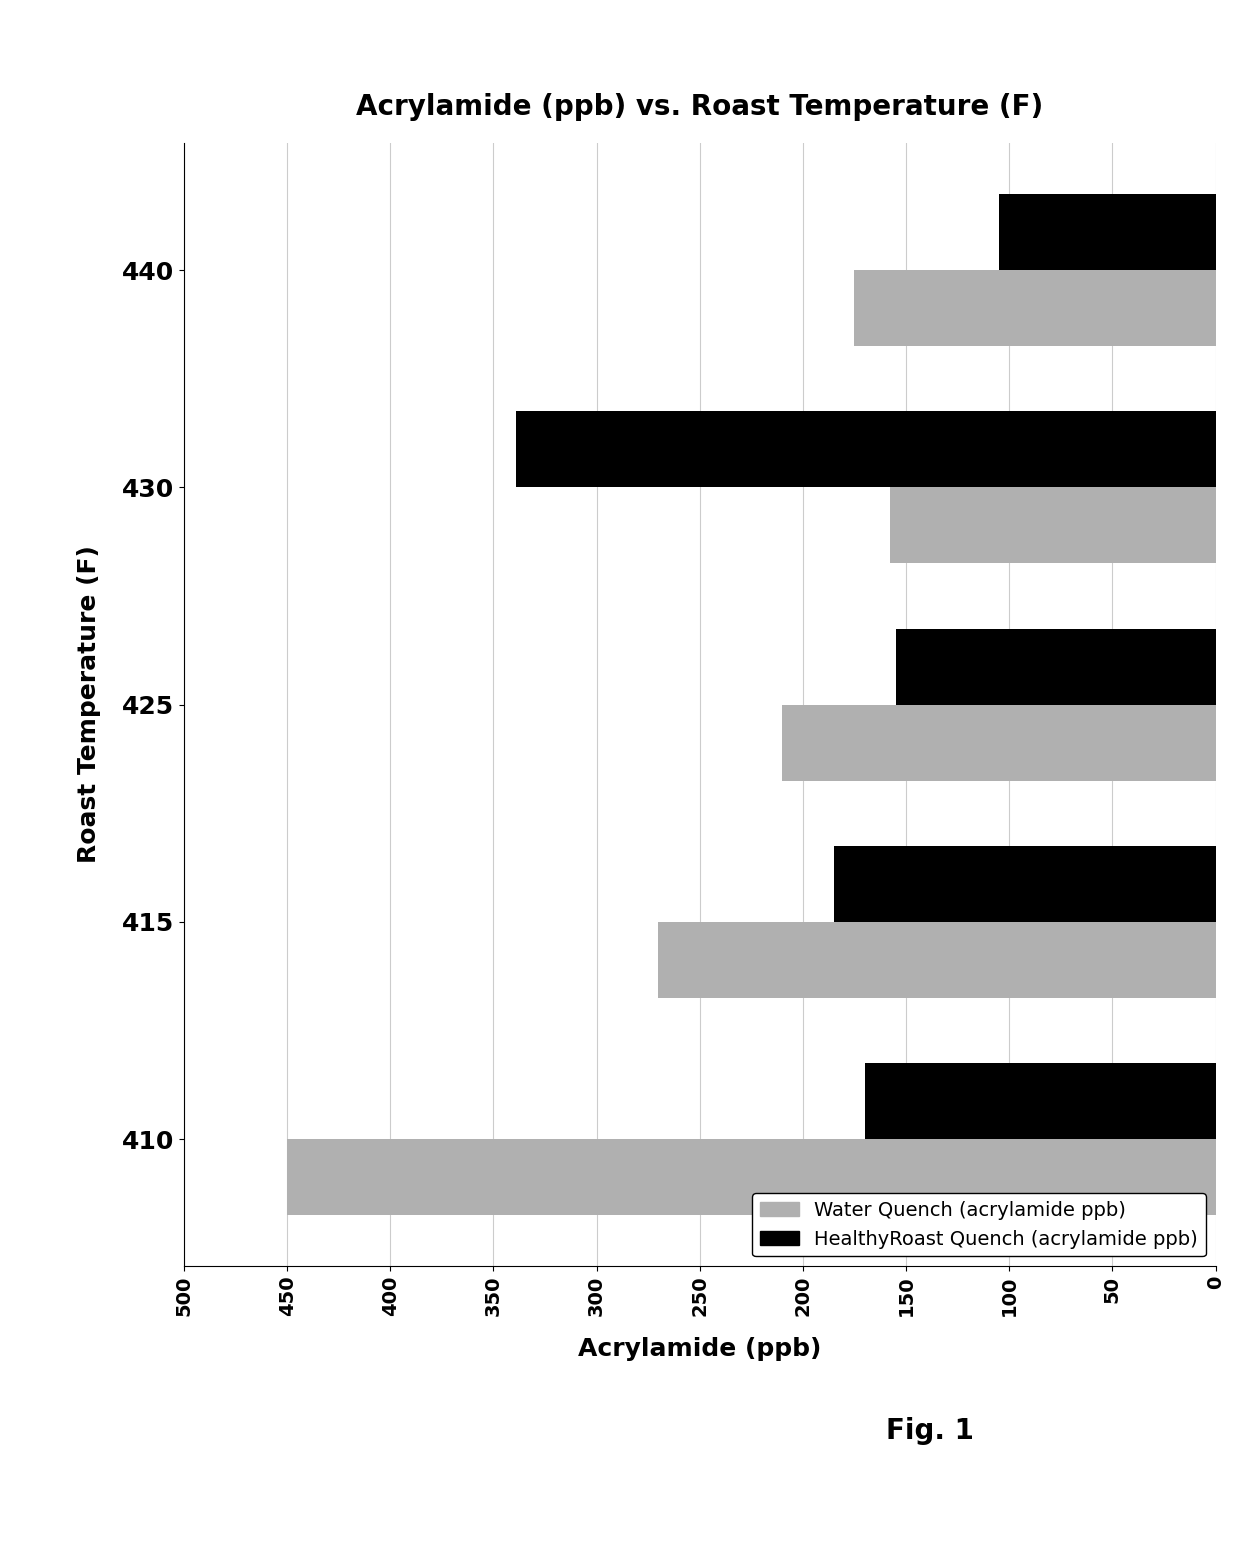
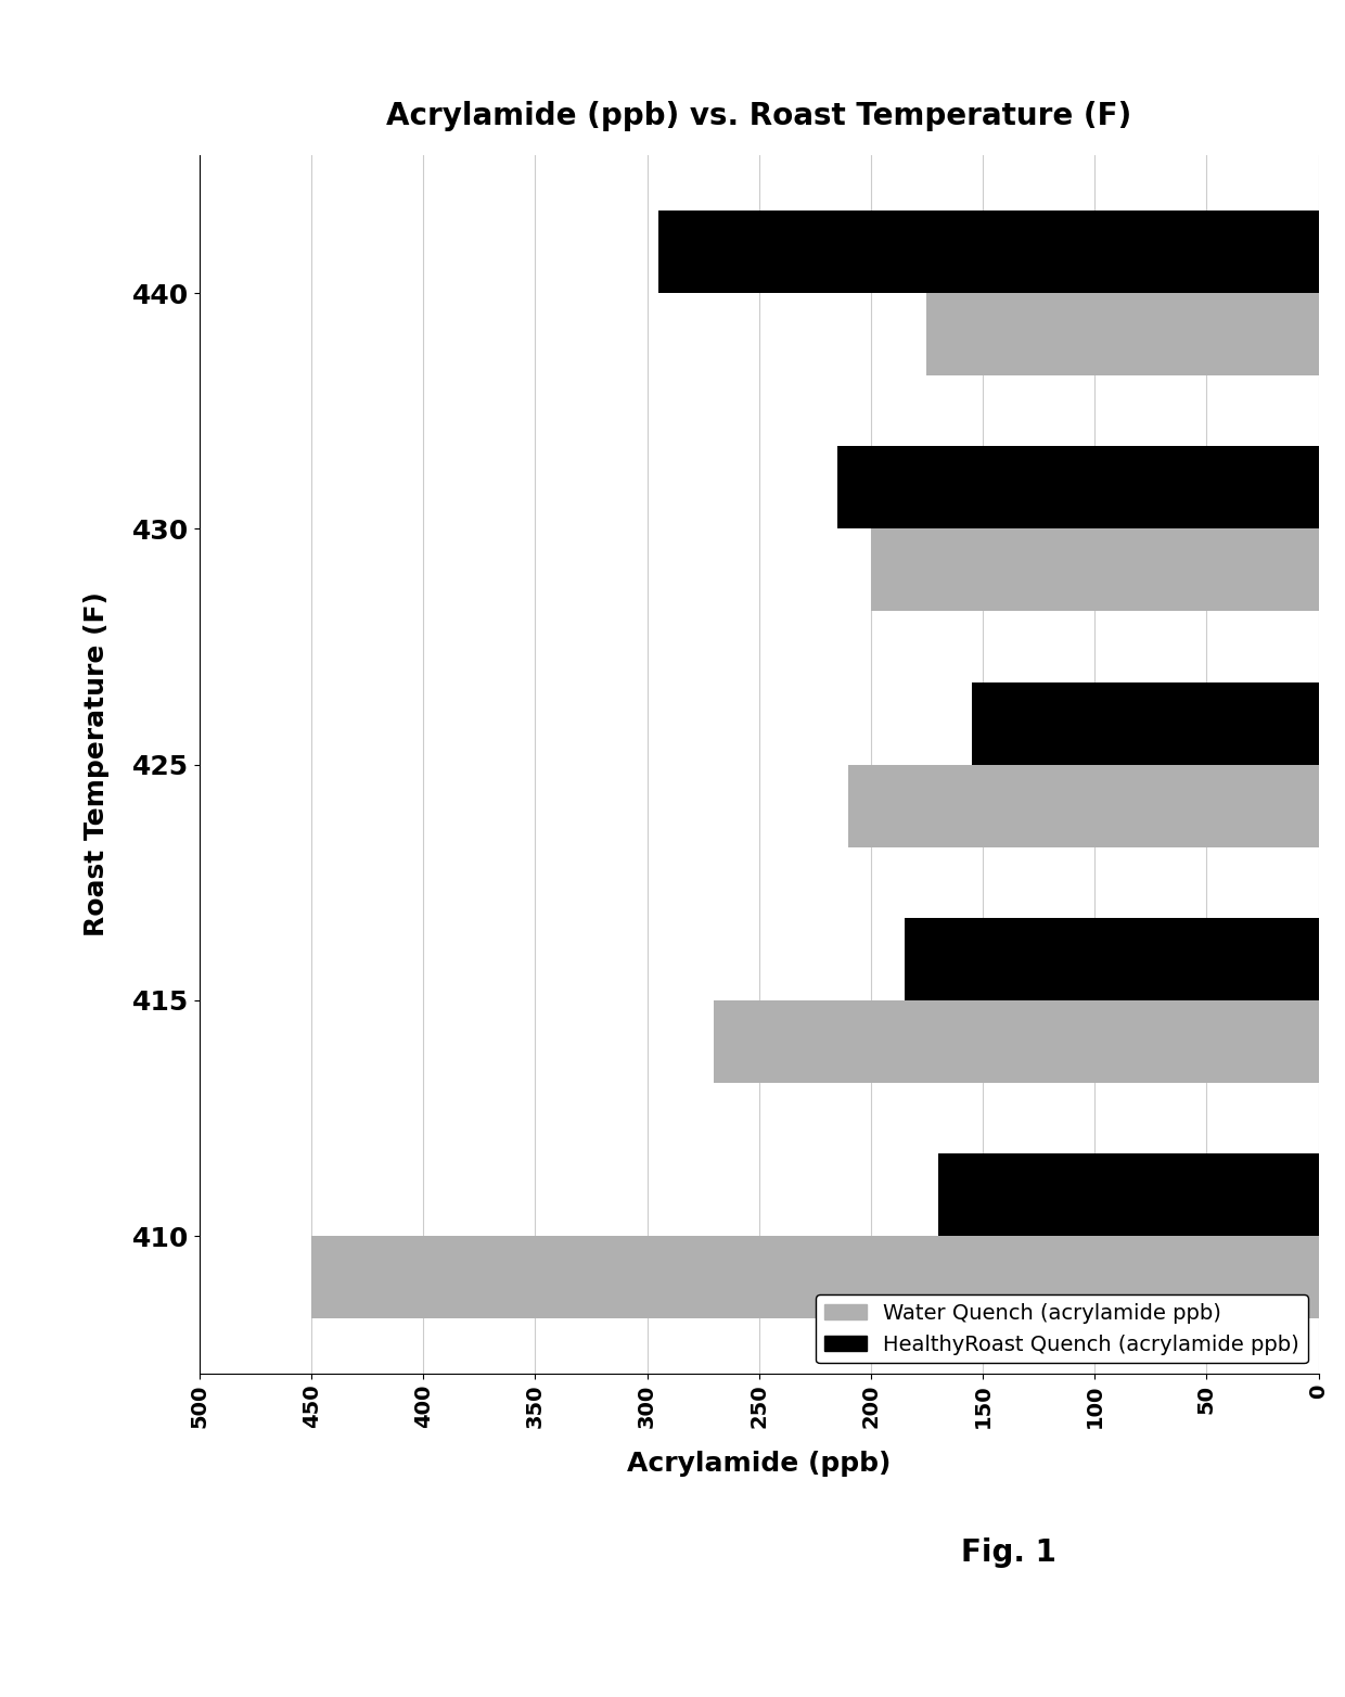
HealthyRoast Quench (acrylamide ppb)/440: 105 -> 295
HealthyRoast Quench (acrylamide ppb)/430: 339 -> 215
Water Quench (acrylamide ppb)/430: 158 -> 200
